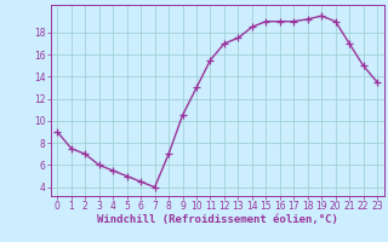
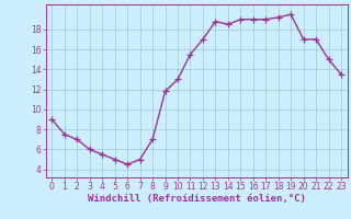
7: 4.0 -> 5.0
9: 10.5 -> 11.8
13: 17.5 -> 18.8
20: 19.0 -> 17.0
